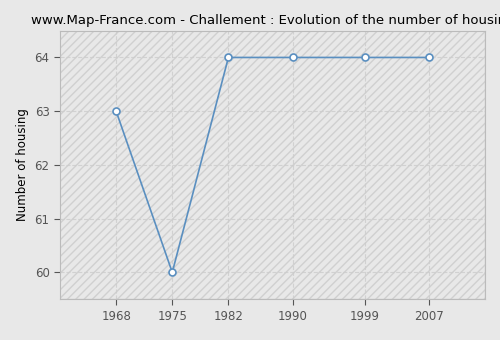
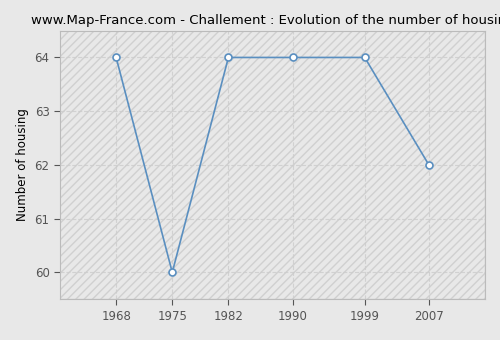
1968: 63 -> 64
2007: 64 -> 62
